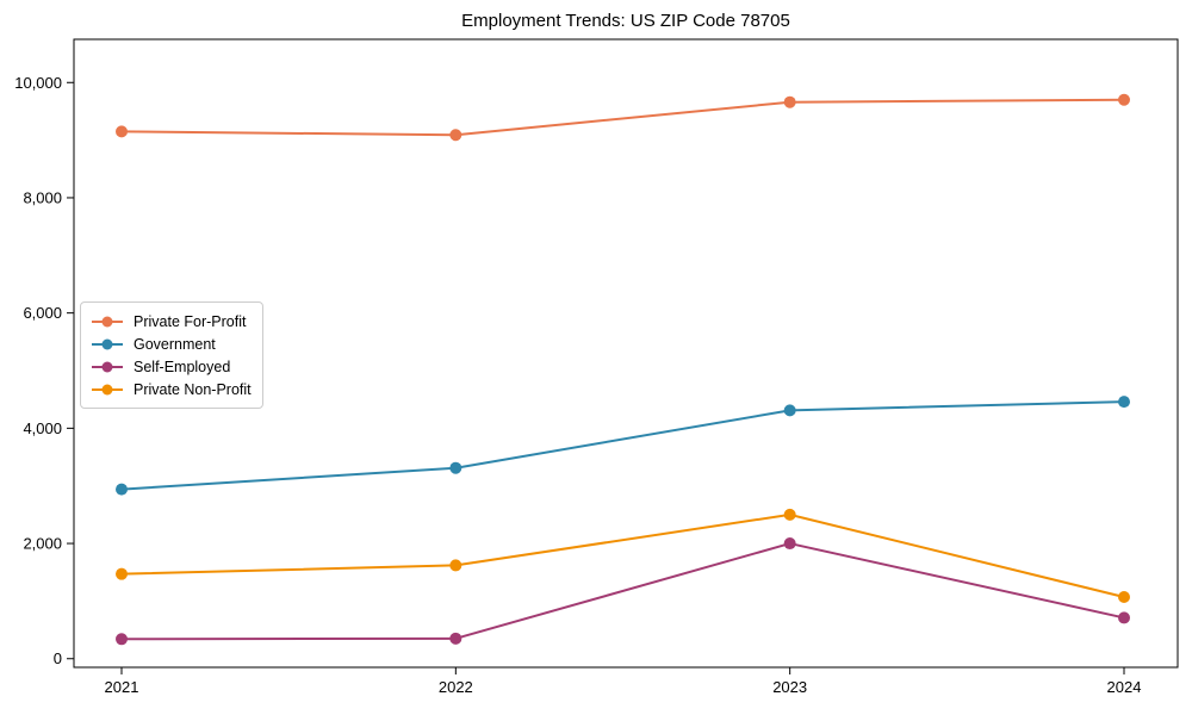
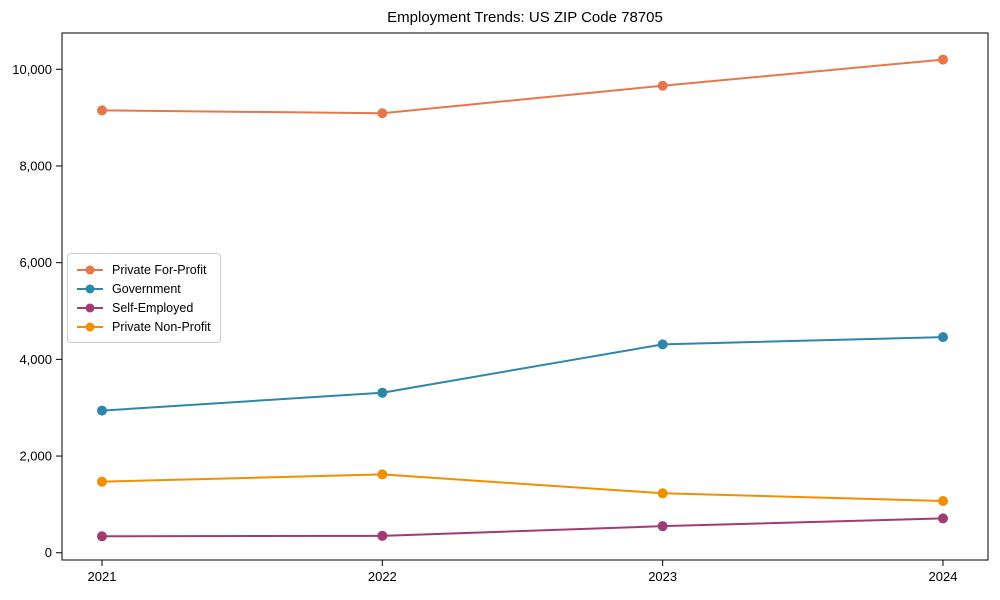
Self-Employed/2023: 2000 -> 600
Private Non-Profit/2023: 2500 -> 1200
Private For-Profit/2024: 9700 -> 10200
